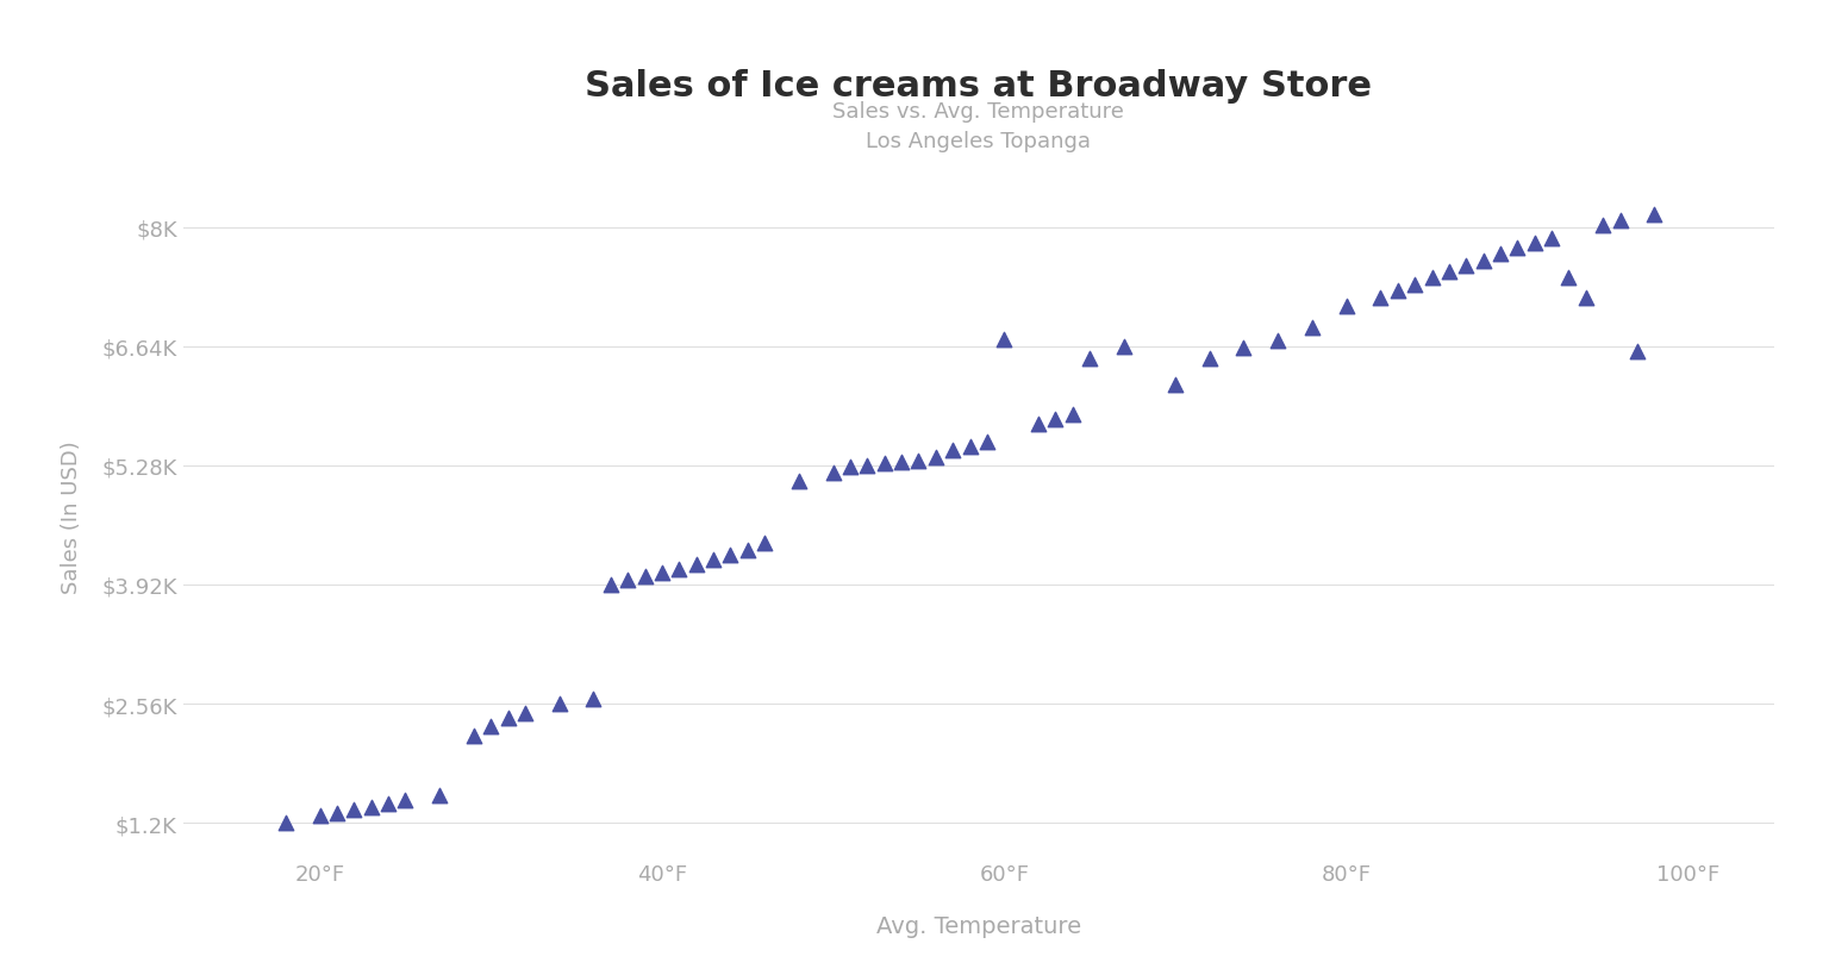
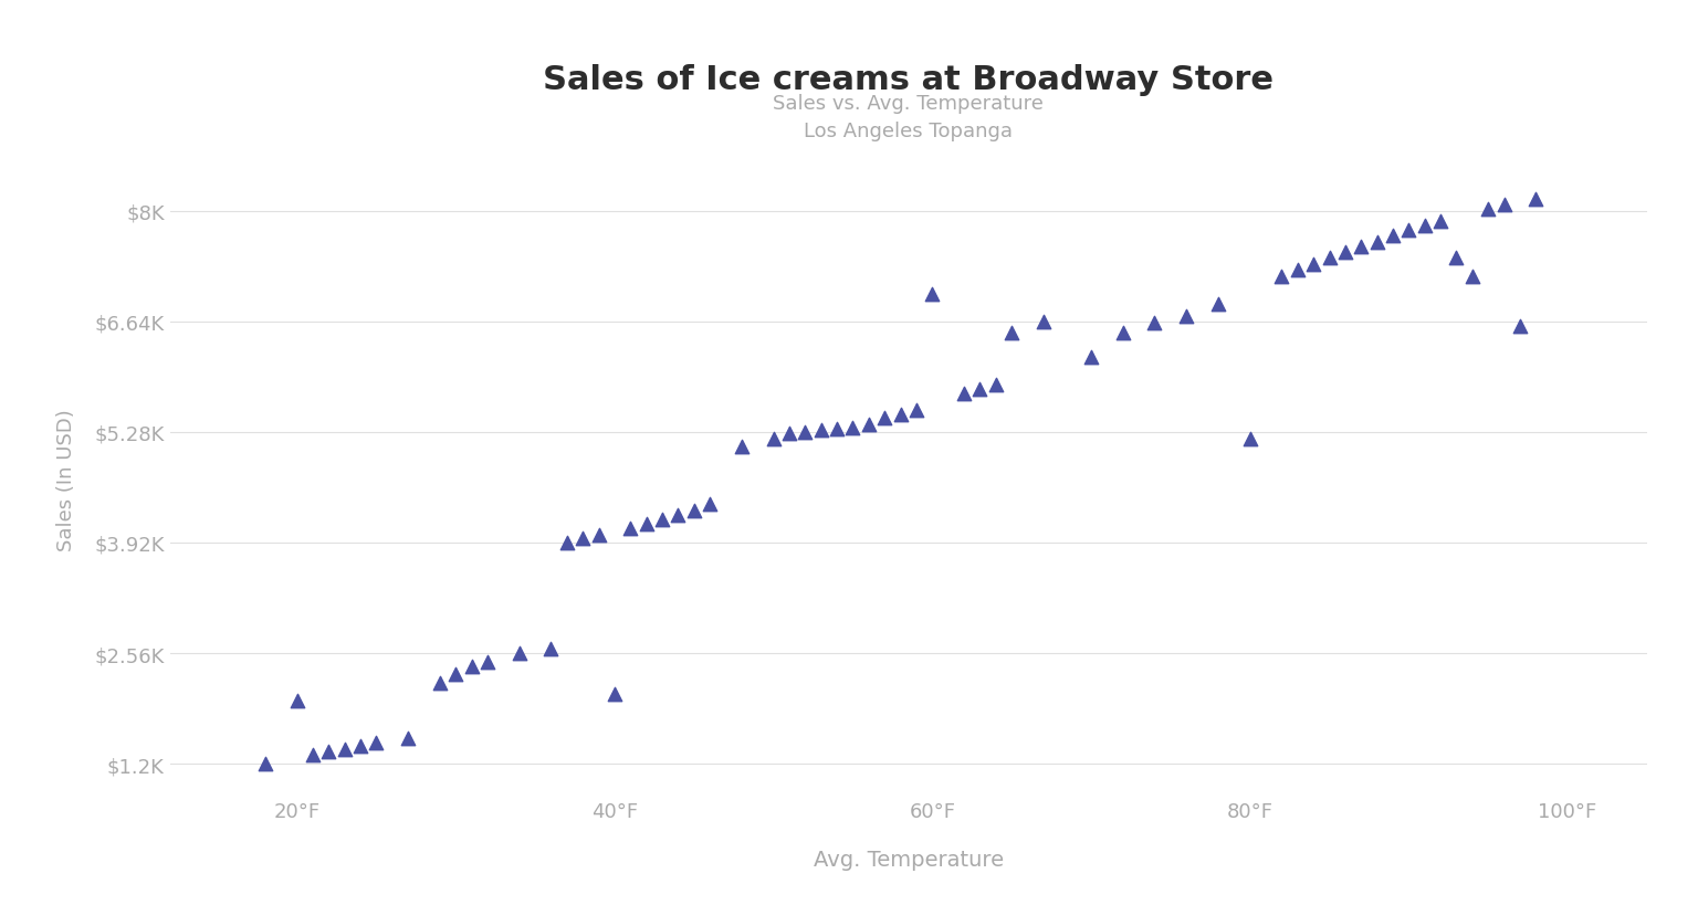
20°F: $1.28K -> $1.98K
40°F: $4.05K -> $2.06K
60°F: $6.72K -> $6.98K
80°F: $7.10K -> $5.20K
